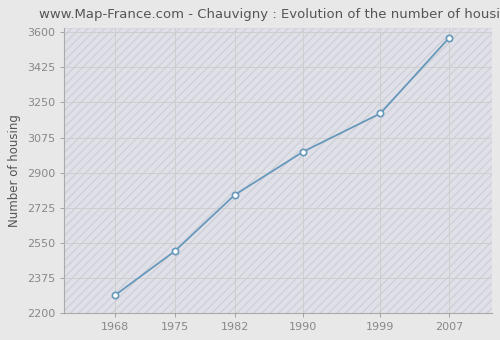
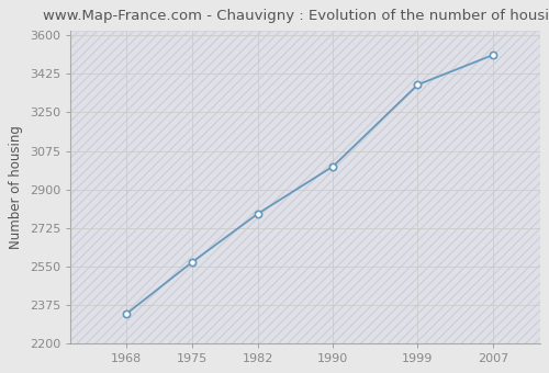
1968: 2290 -> 2335
1975: 2510 -> 2570
1999: 3195 -> 3375
2007: 3570 -> 3510
